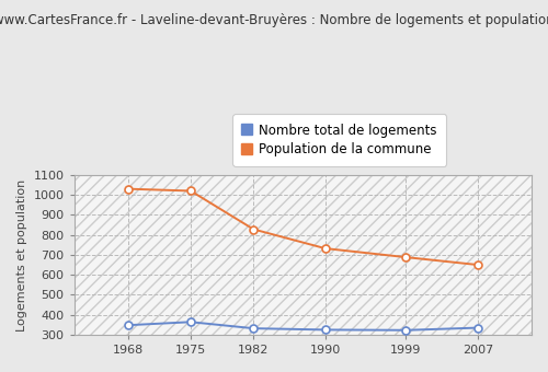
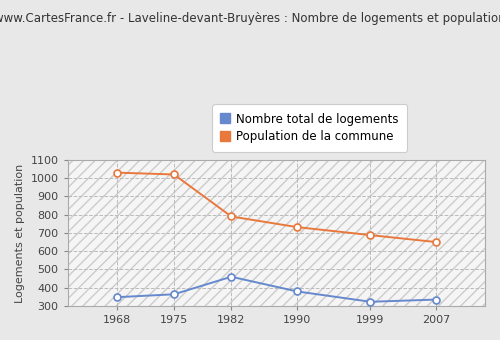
Nombre total de logements/1982: 330 -> 460
Population de la commune/1982: 830 -> 790
Nombre total de logements/1990: 320 -> 380
